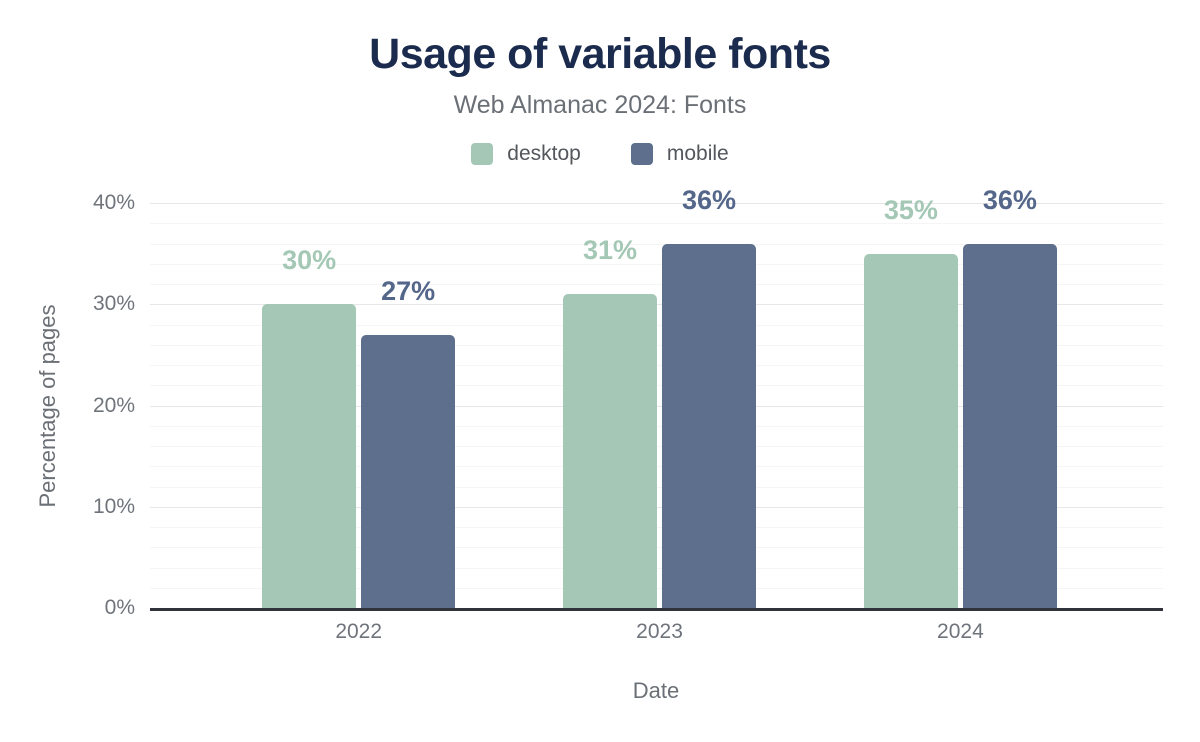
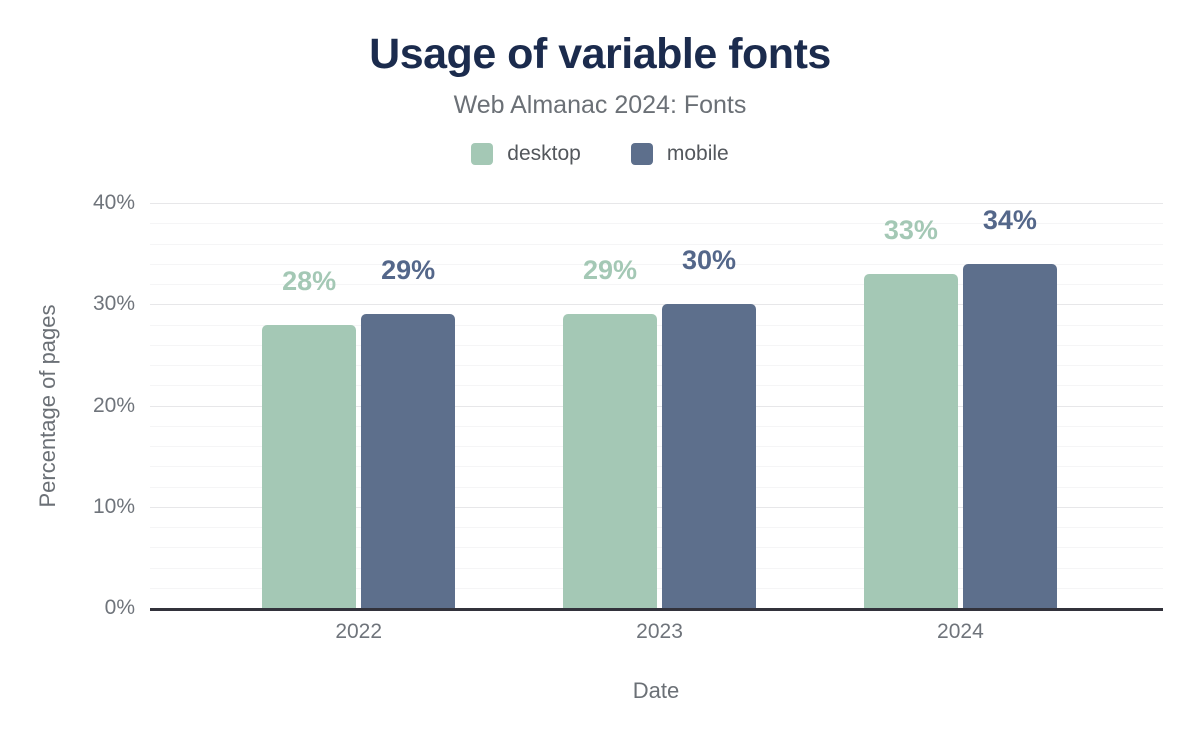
desktop/2022: 30% -> 28%
mobile/2022: 27% -> 29%
desktop/2023: 31% -> 29%
mobile/2023: 36% -> 30%
desktop/2024: 35% -> 33%
mobile/2024: 36% -> 34%
